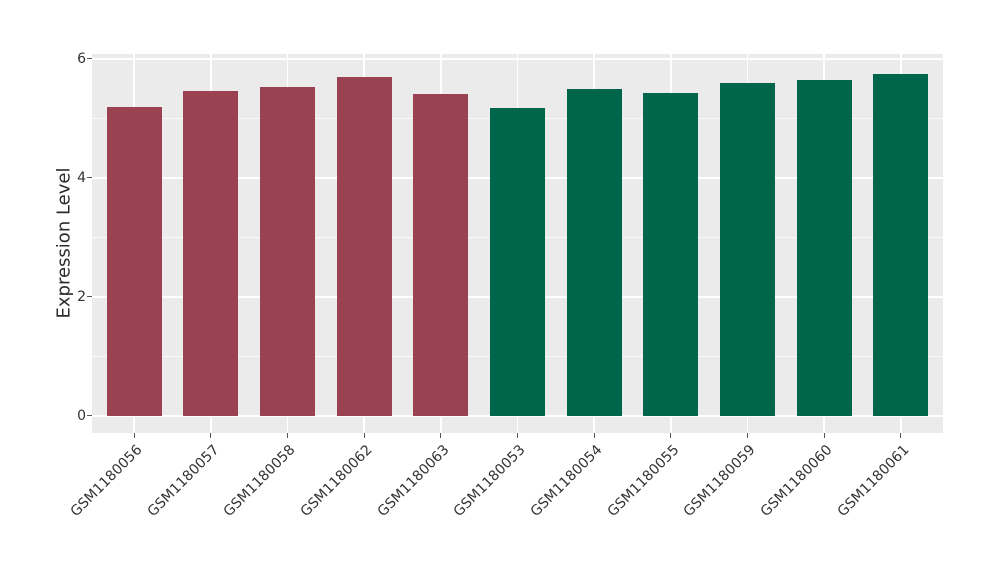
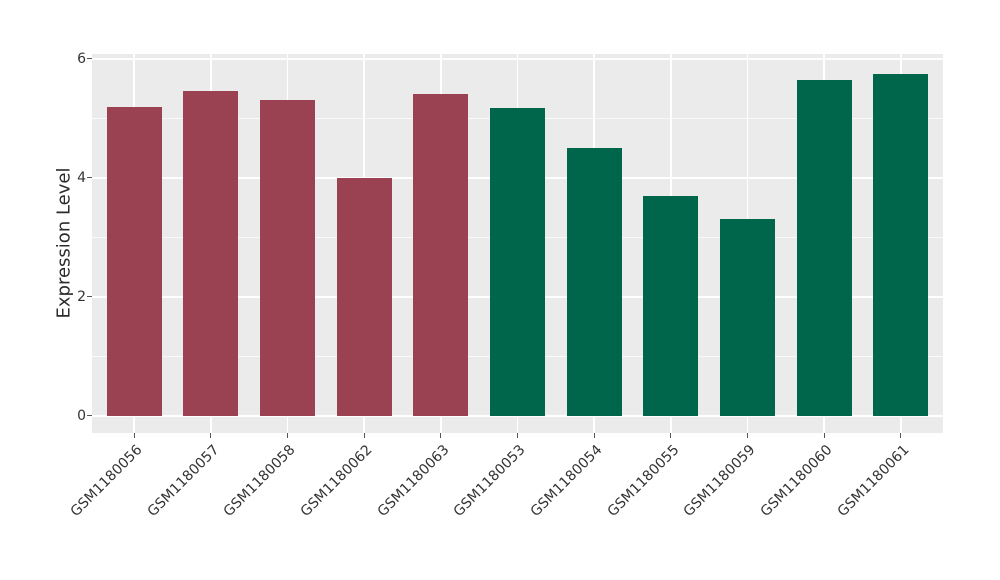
GSM1180058: 5.5 -> 5.3
GSM1180062: 5.7 -> 4.0
GSM1180054: 5.5 -> 4.5
GSM1180055: 5.4 -> 3.7
GSM1180059: 5.6 -> 3.3
